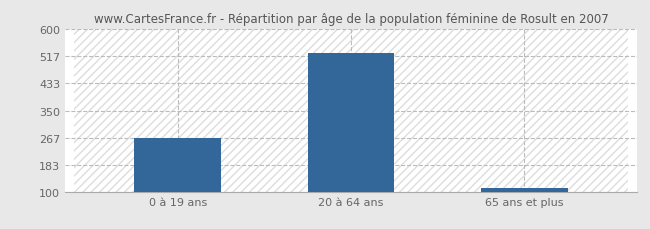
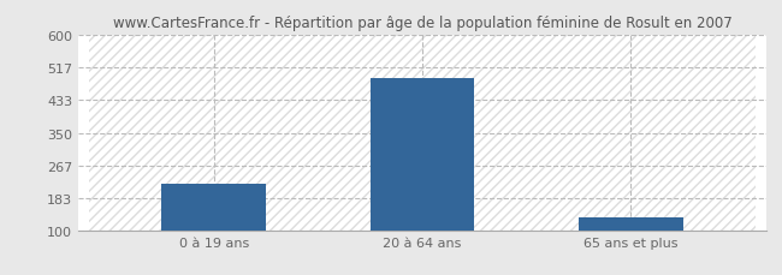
0 à 19 ans: 267 -> 220
20 à 64 ans: 527 -> 490
65 ans et plus: 113 -> 135
